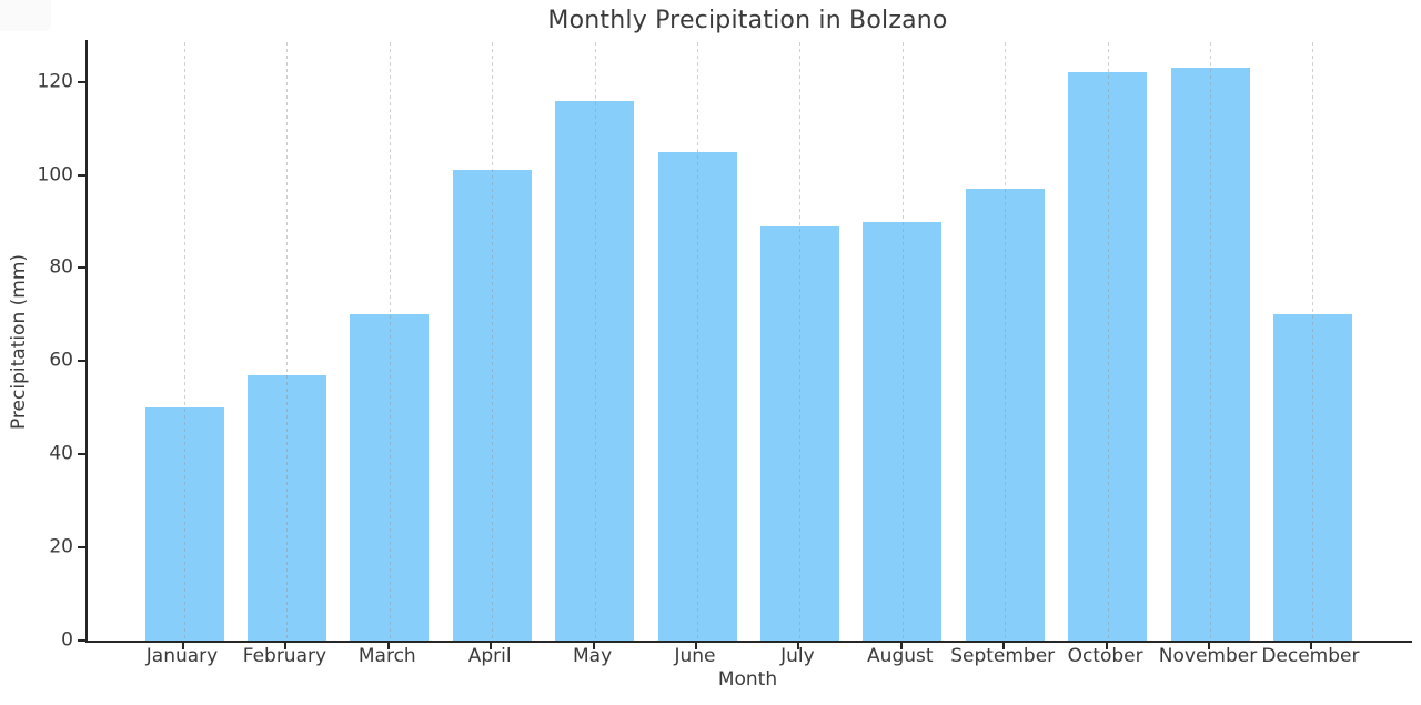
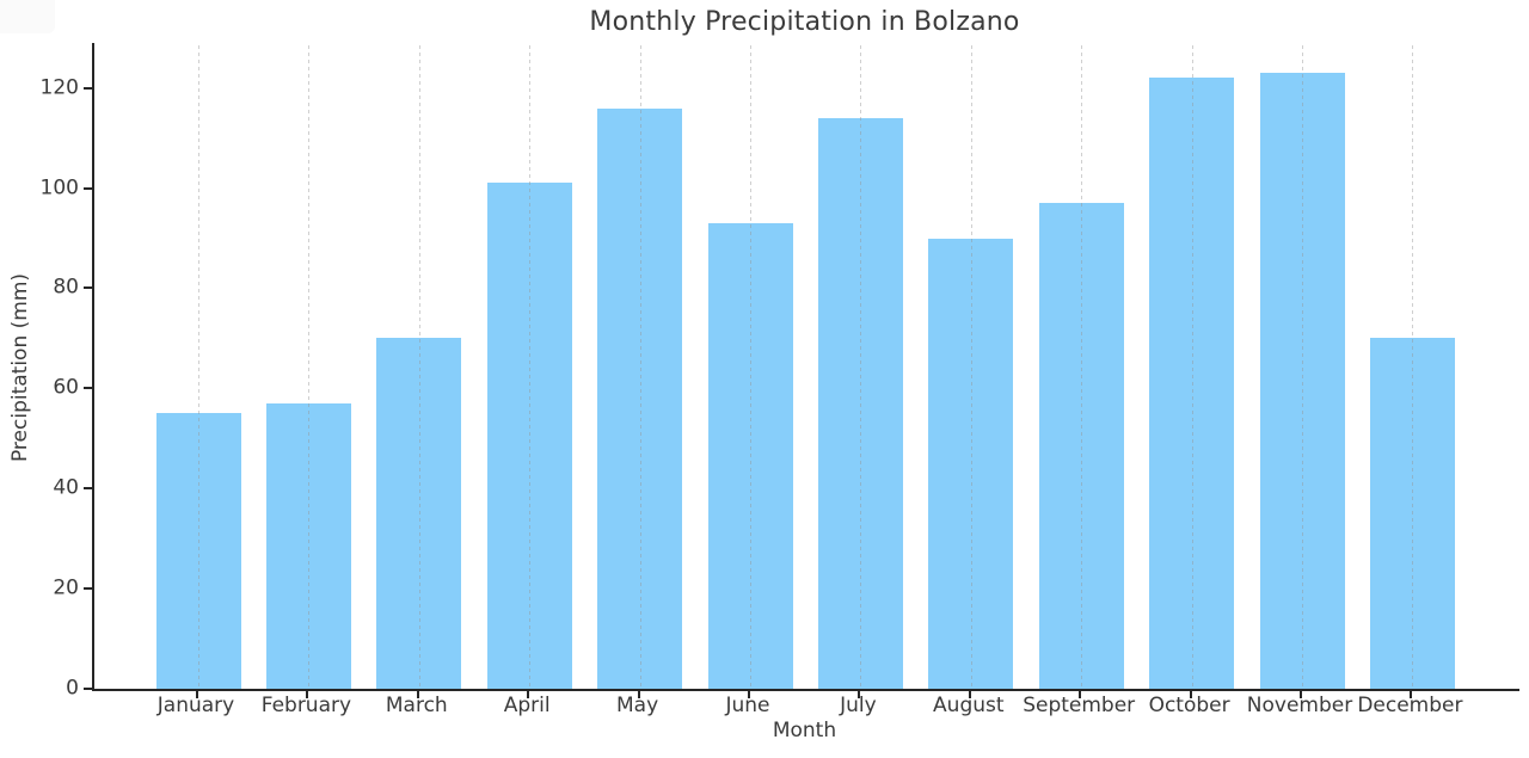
January: 50 -> 55
June: 105 -> 93
July: 89 -> 114
